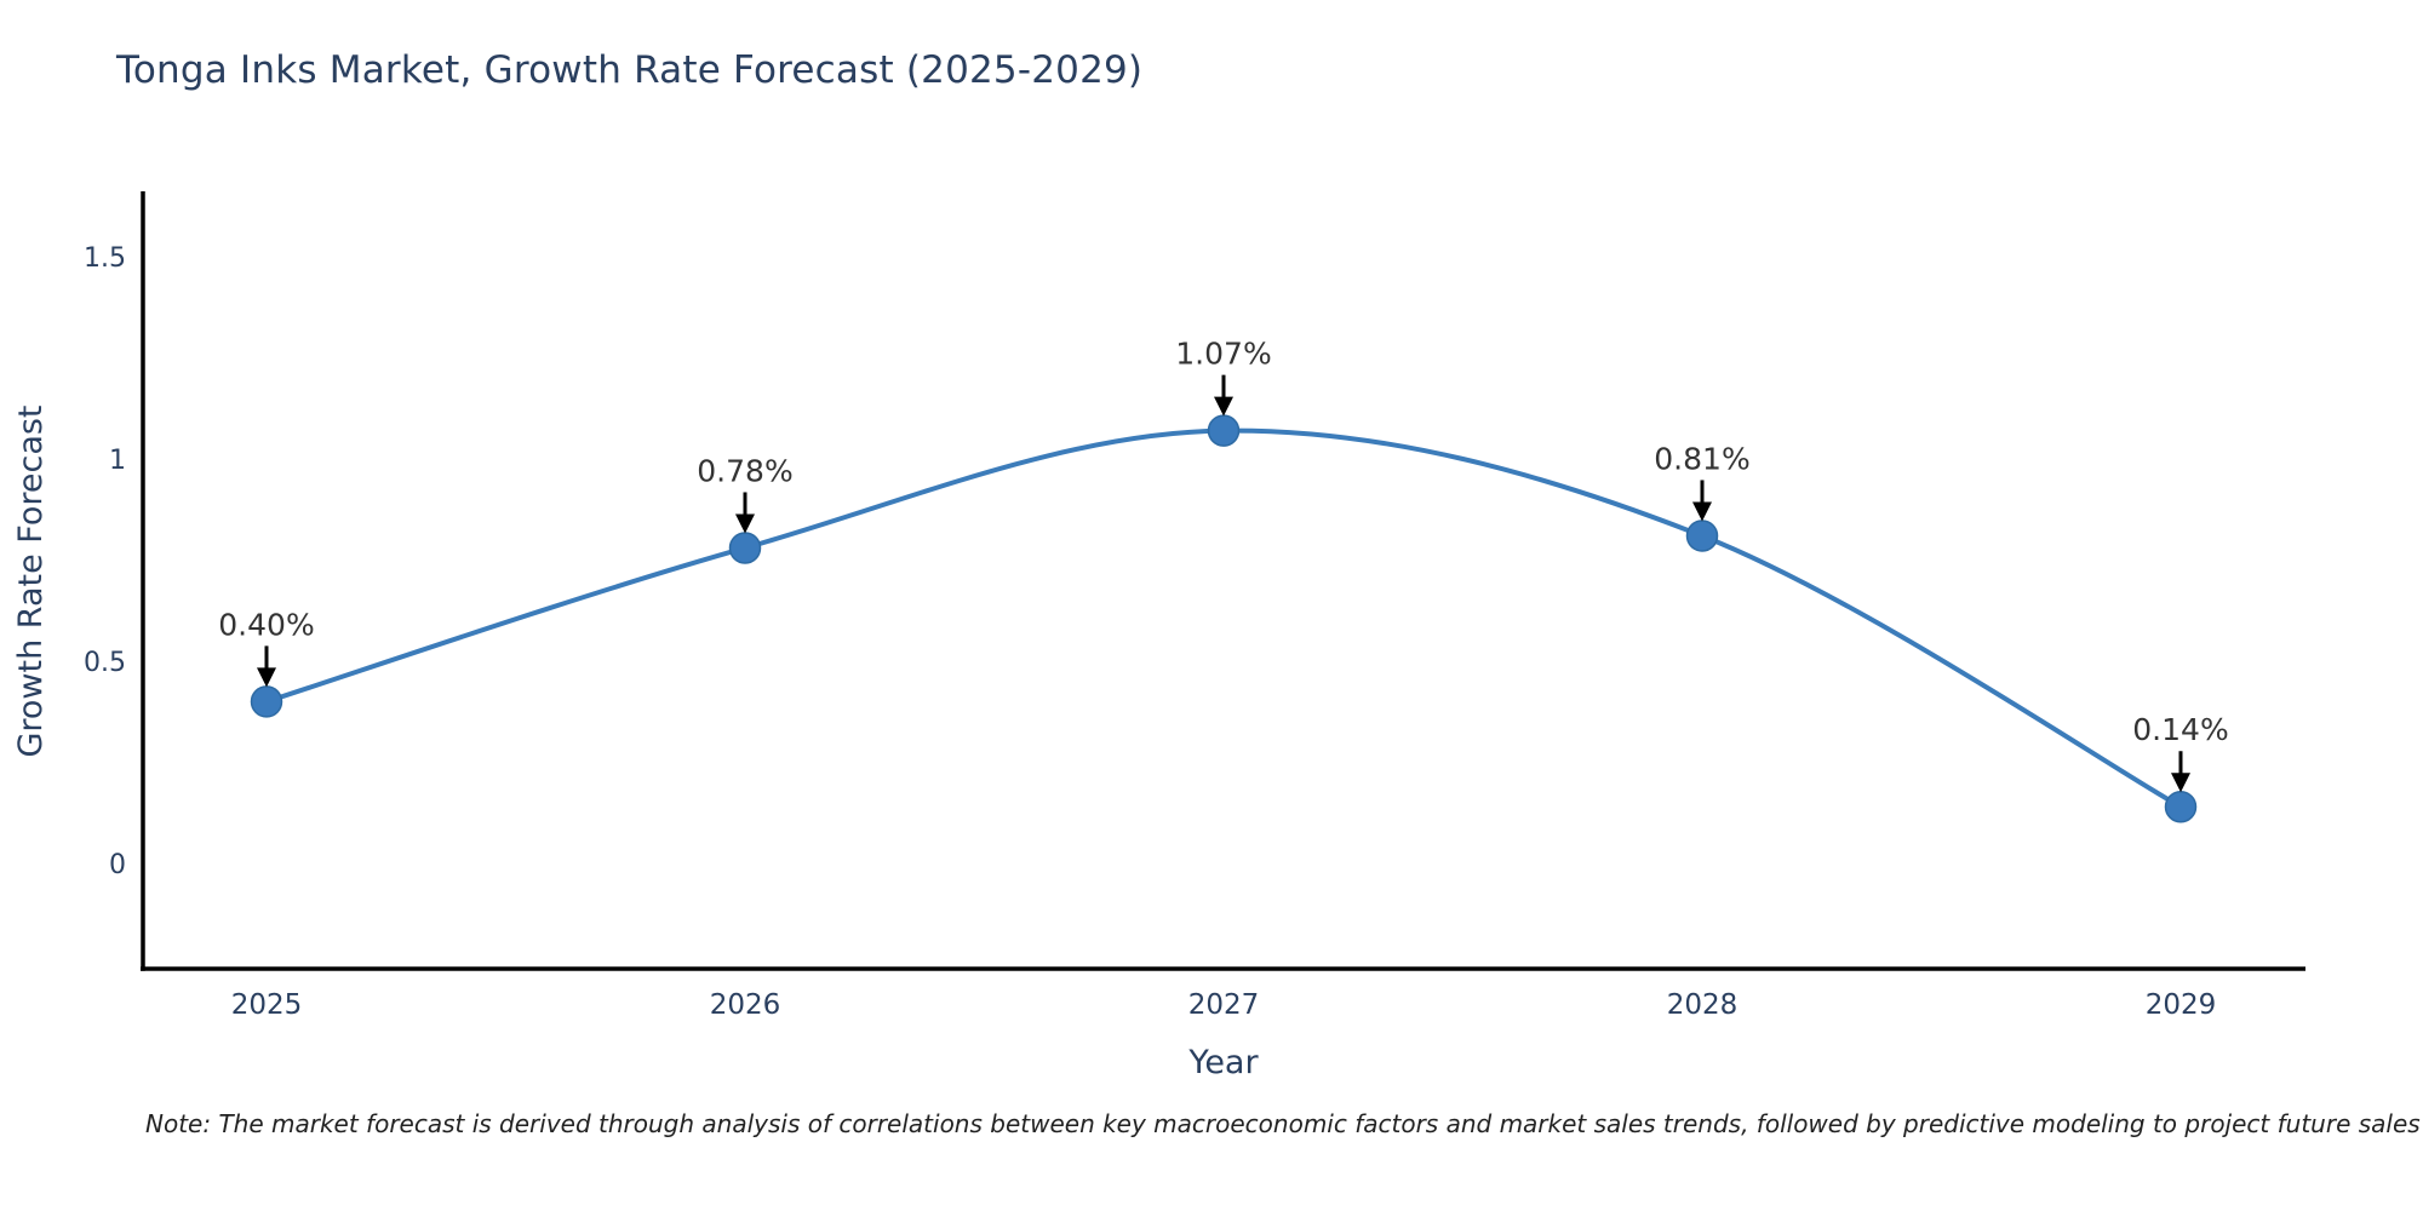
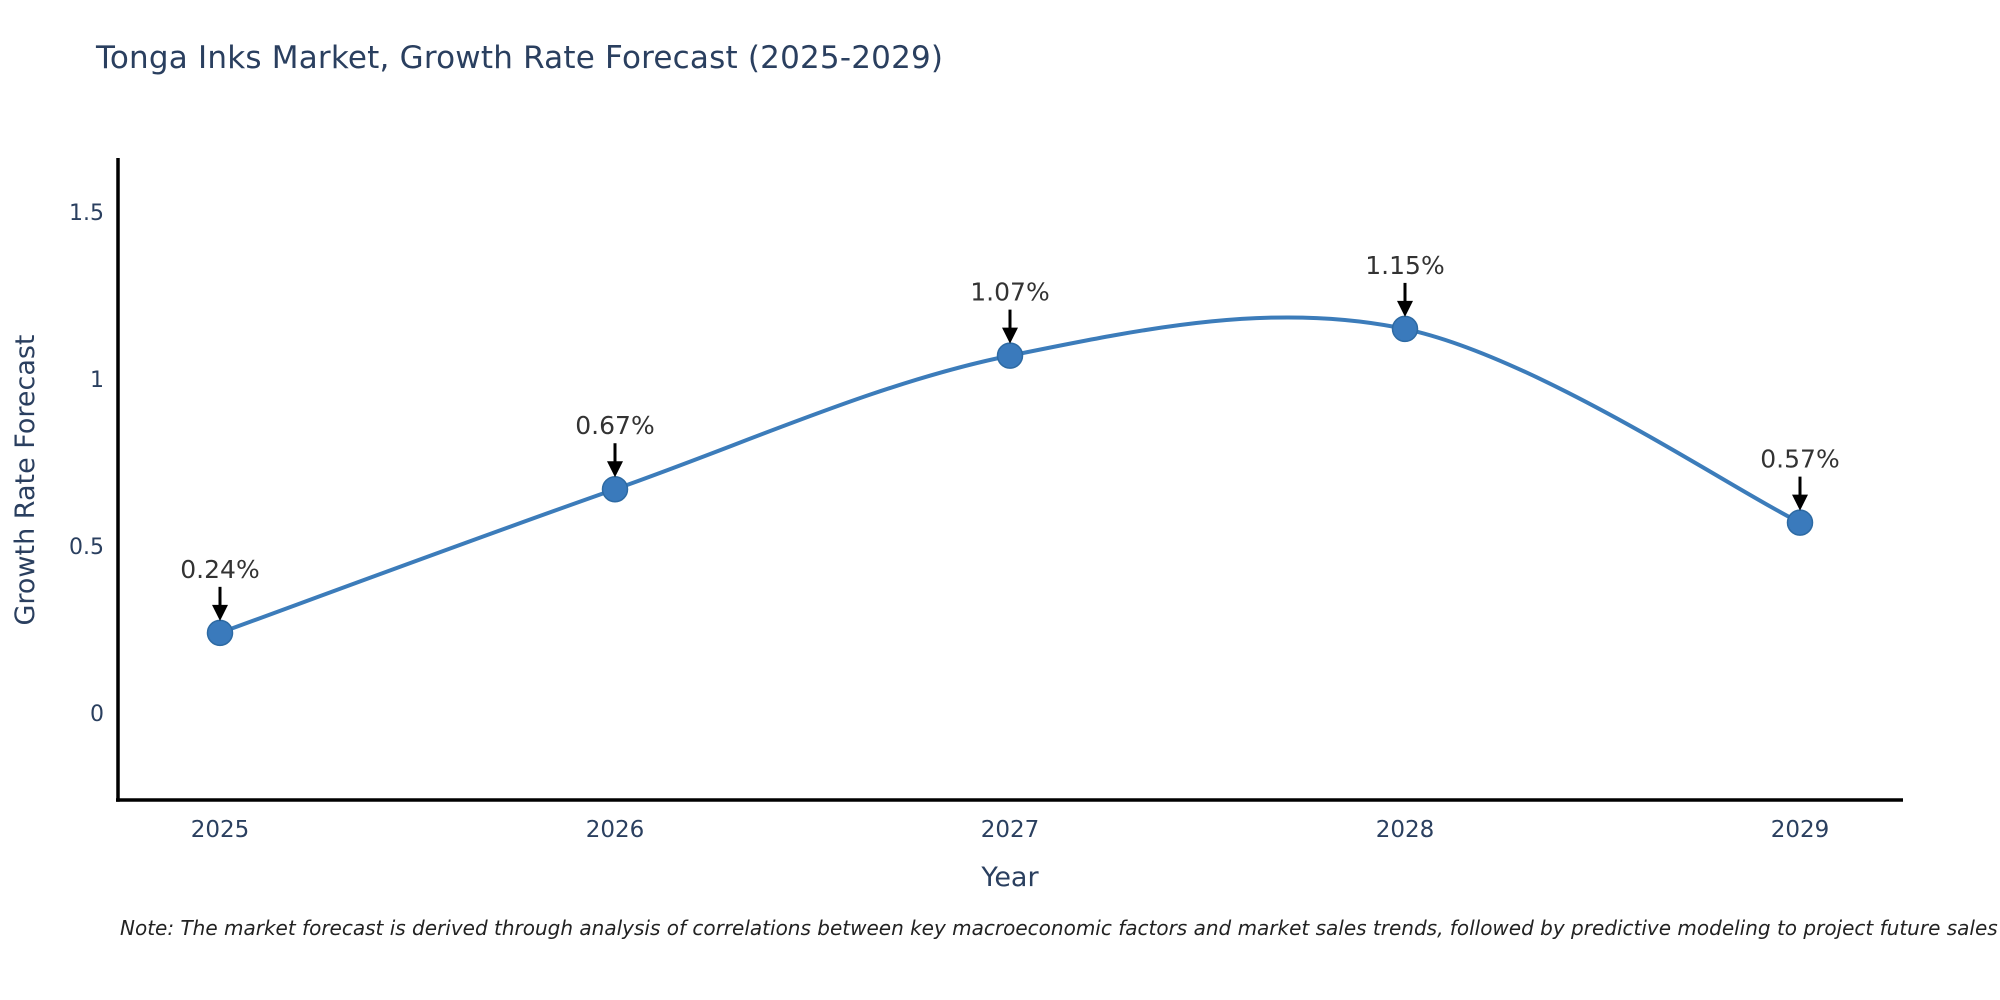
2025: 0.40% -> 0.24%
2026: 0.78% -> 0.67%
2028: 0.81% -> 1.15%
2029: 0.14% -> 0.57%
